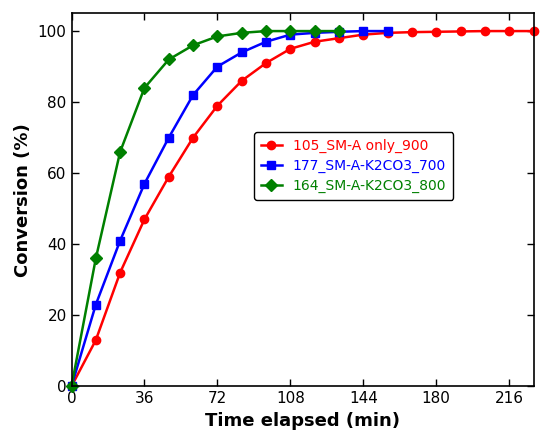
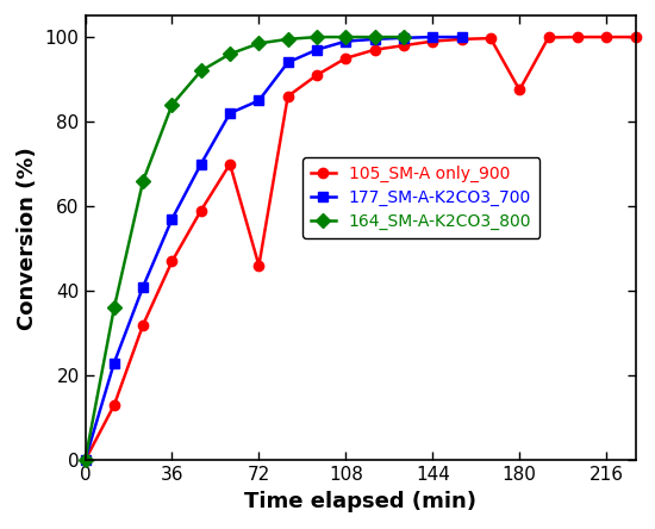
105_SM-A only_900/72: 79.0 -> 46.0
177_SM-A-K2CO3_700/72: 90.0 -> 85.0
105_SM-A only_900/180: 99.8 -> 87.5
